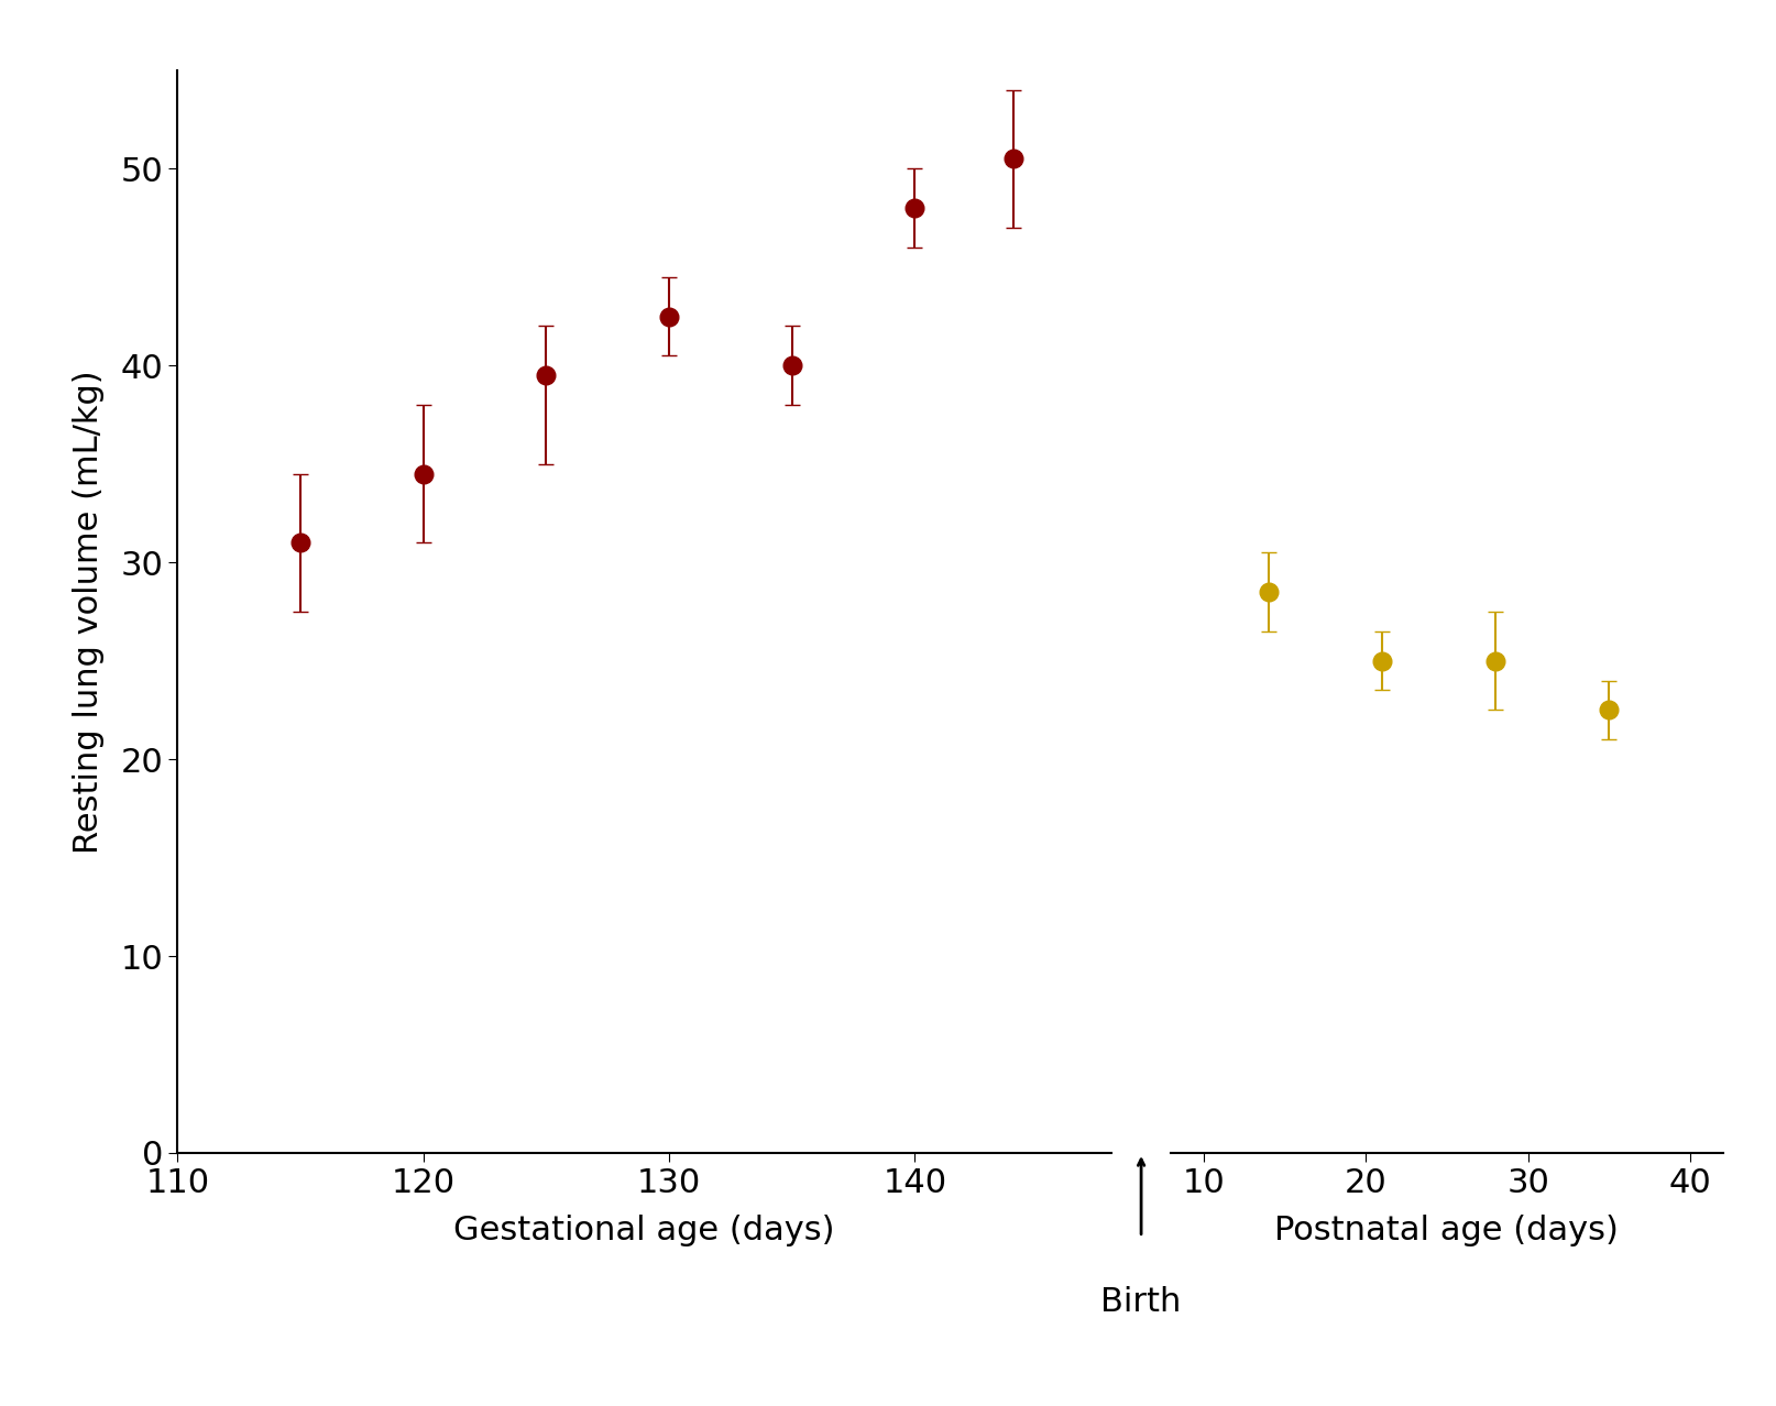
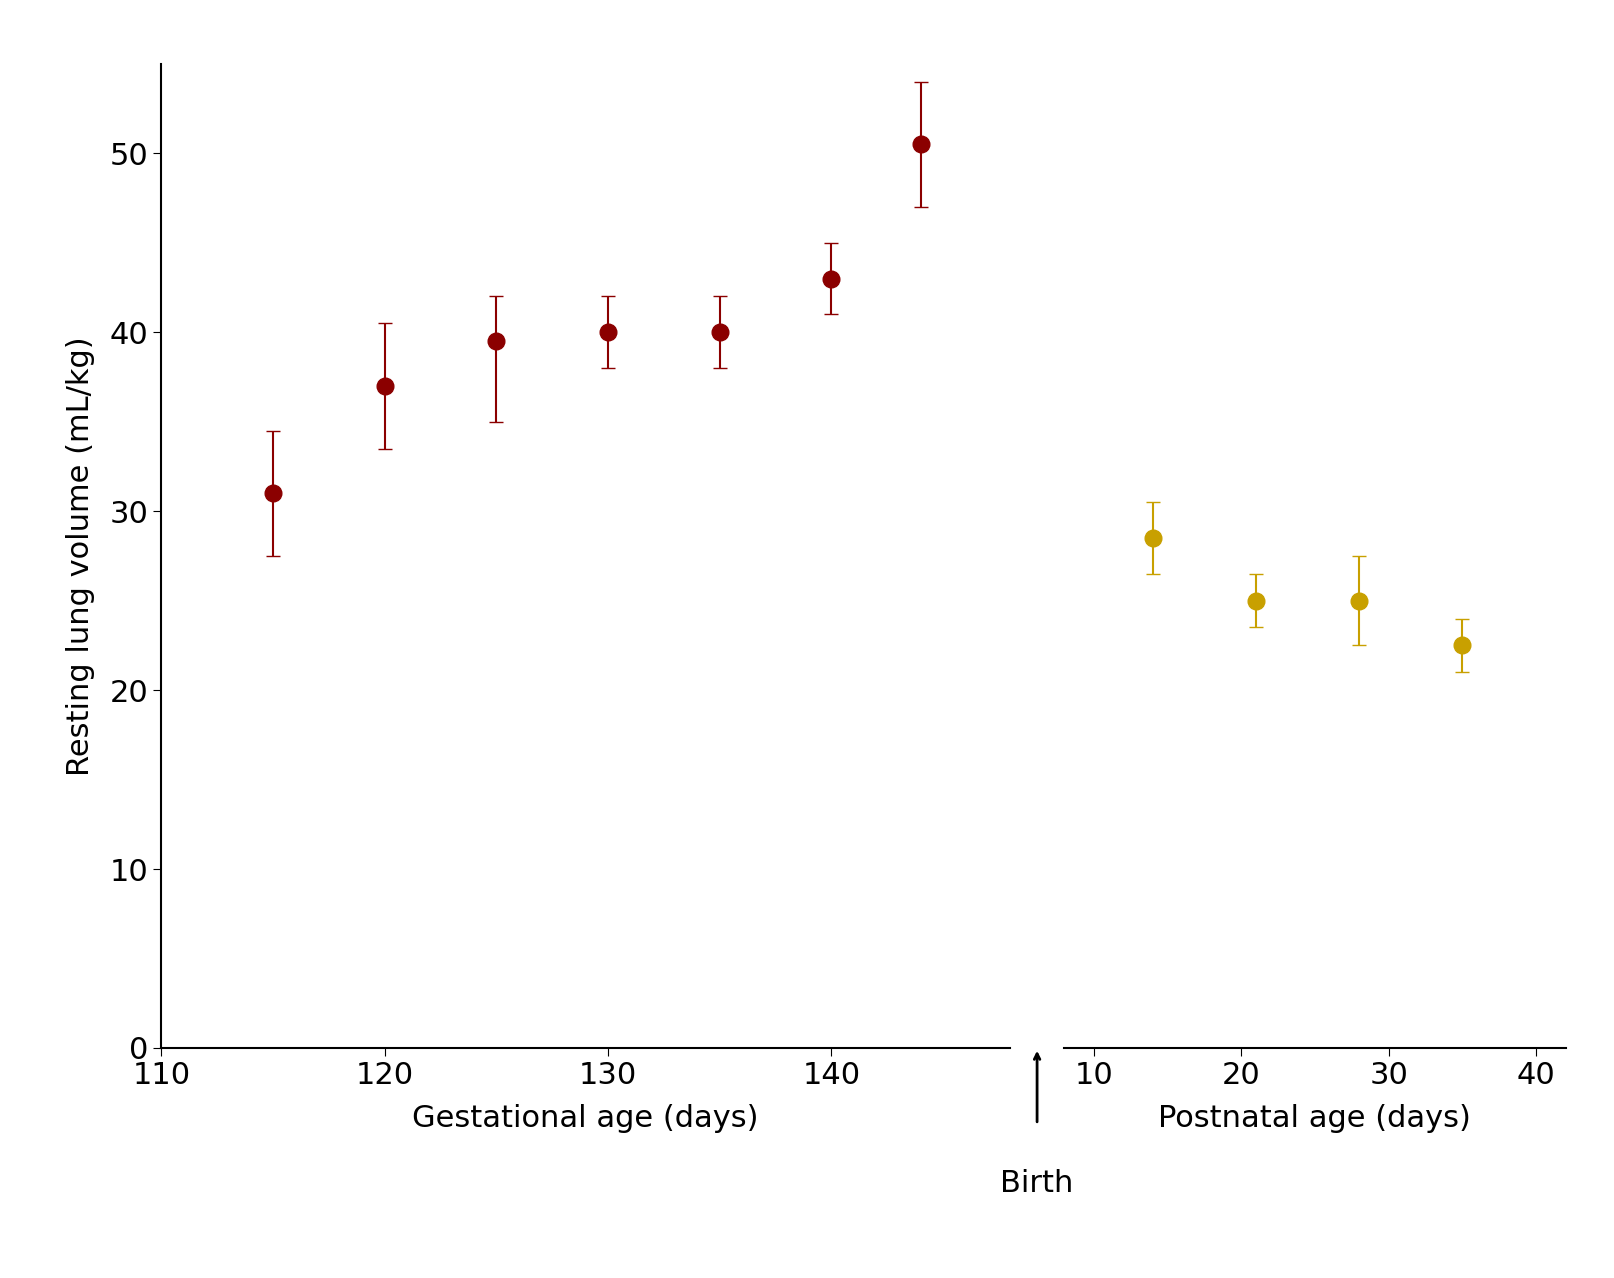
120: 34.5 -> 37.0
130: 42.5 -> 40.0
140: 48.0 -> 43.0
